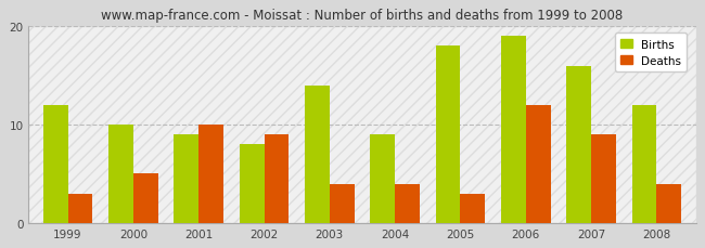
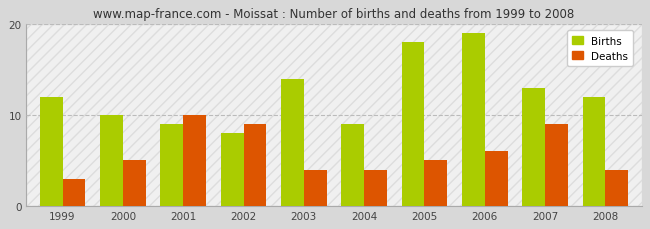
Deaths/2005: 3 -> 5
Deaths/2006: 12 -> 6
Births/2007: 16 -> 13
